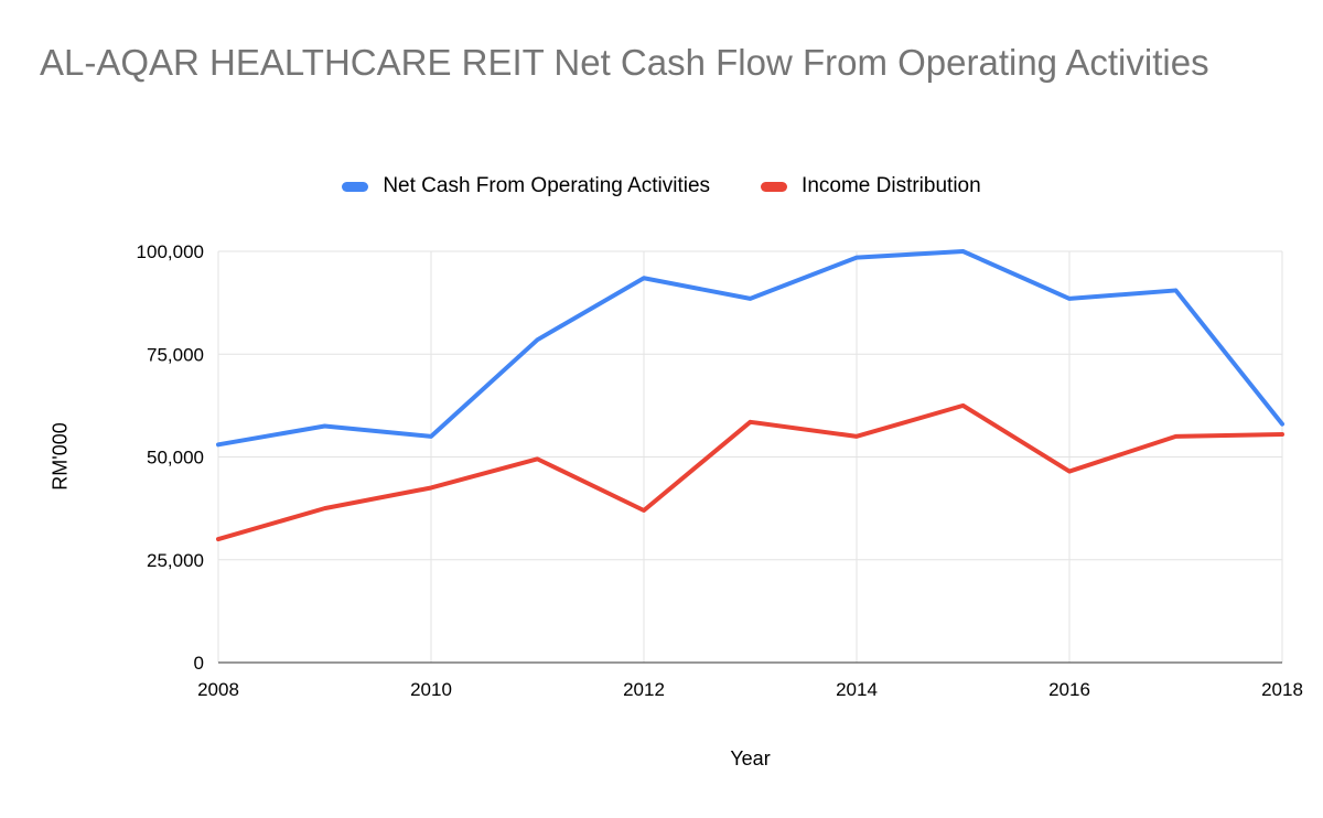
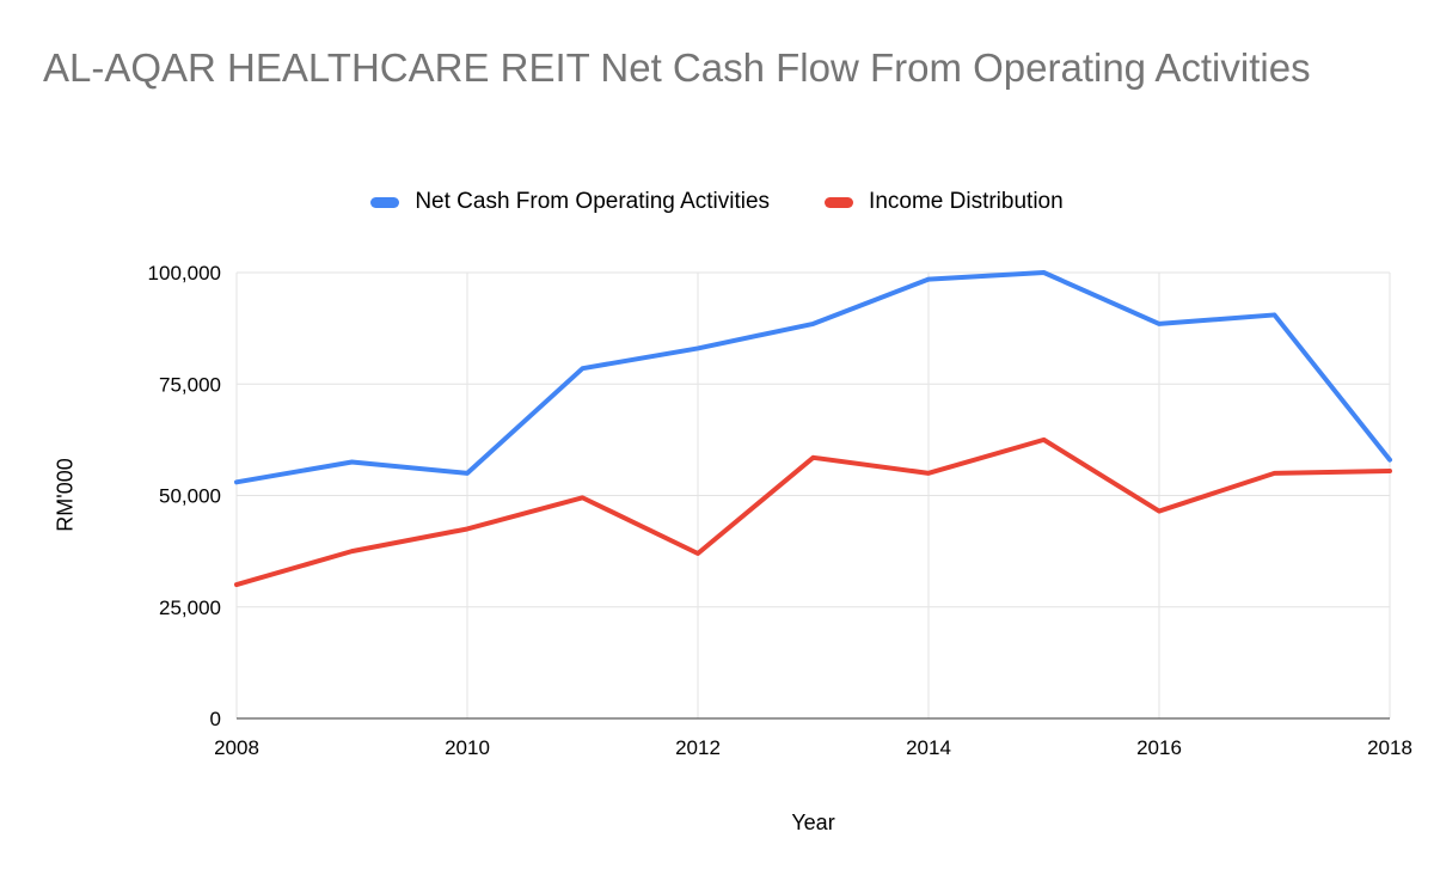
Net Cash From Operating Activities/2012: 94000 -> 83000
